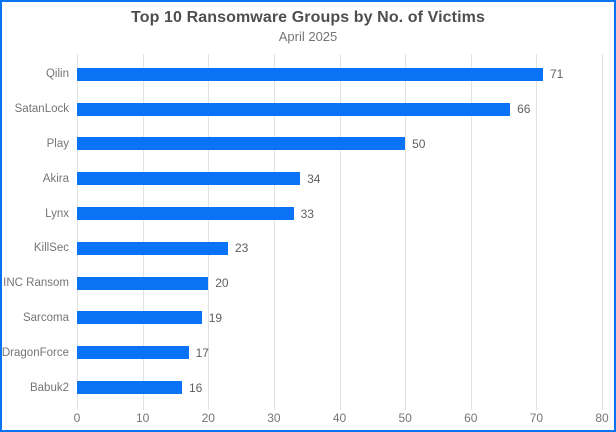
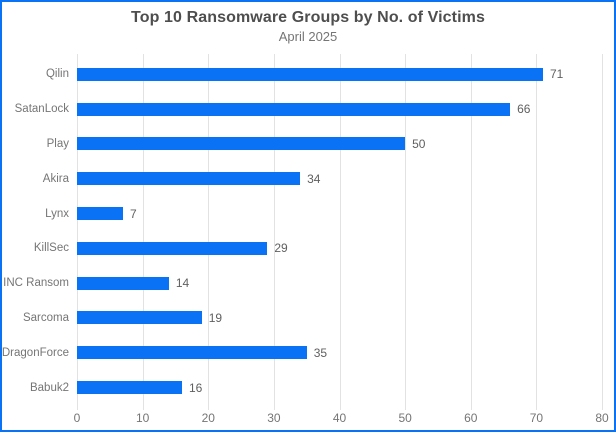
Lynx: 33 -> 7
KillSec: 23 -> 29
INC Ransom: 20 -> 14
DragonForce: 17 -> 35
